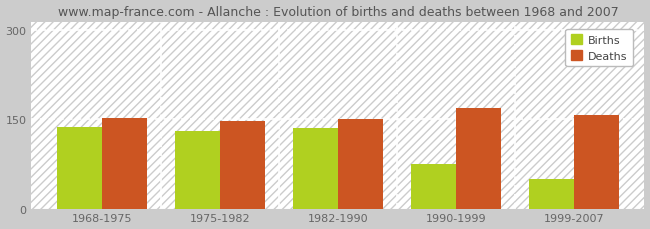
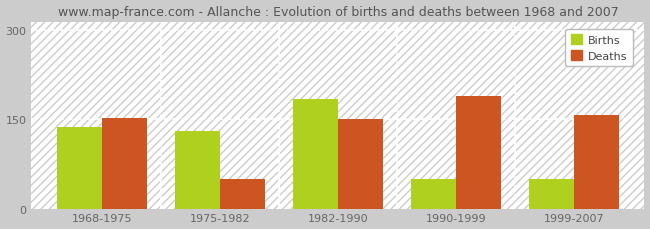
Deaths/1975-1982: 148 -> 50
Births/1982-1990: 136 -> 184
Births/1990-1999: 75 -> 50
Deaths/1990-1999: 169 -> 190
